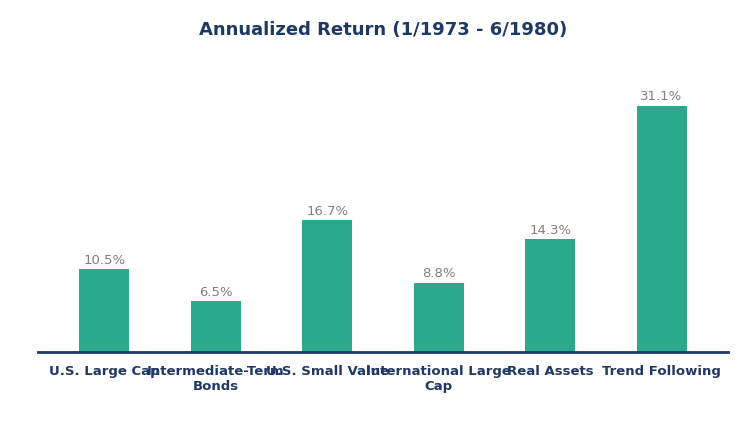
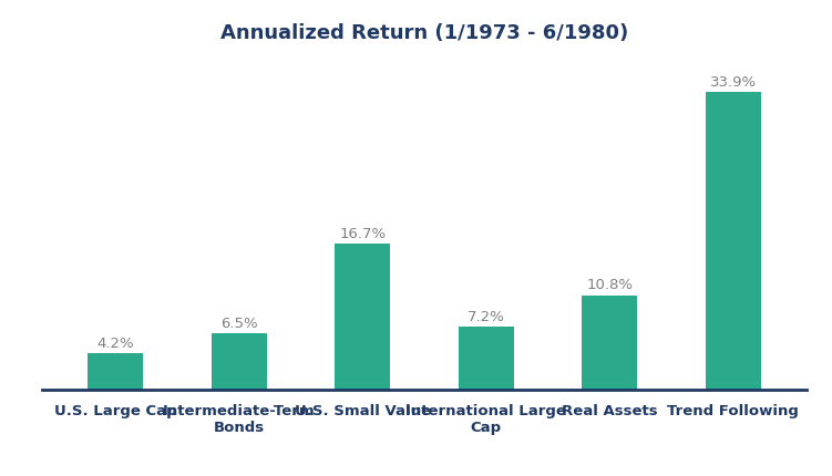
U.S. Large Cap: 10.5% -> 4.2%
International Large Cap: 8.8% -> 7.2%
Real Assets: 14.3% -> 10.8%
Trend Following: 31.1% -> 33.9%
